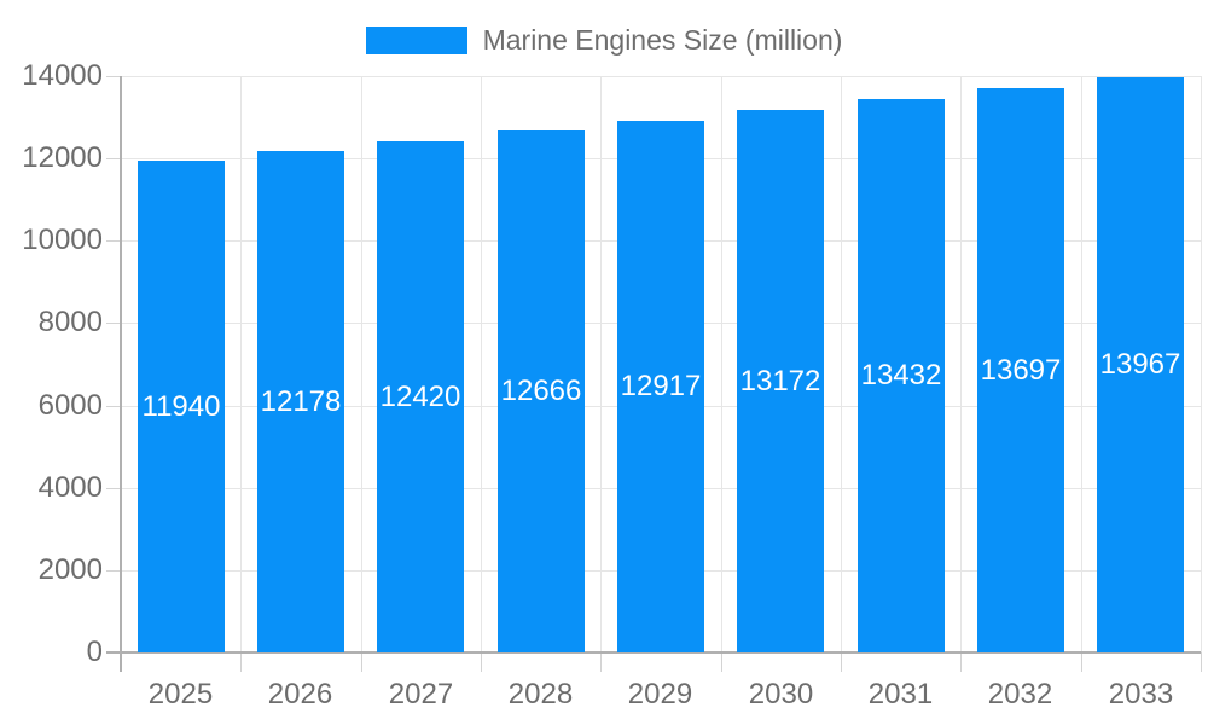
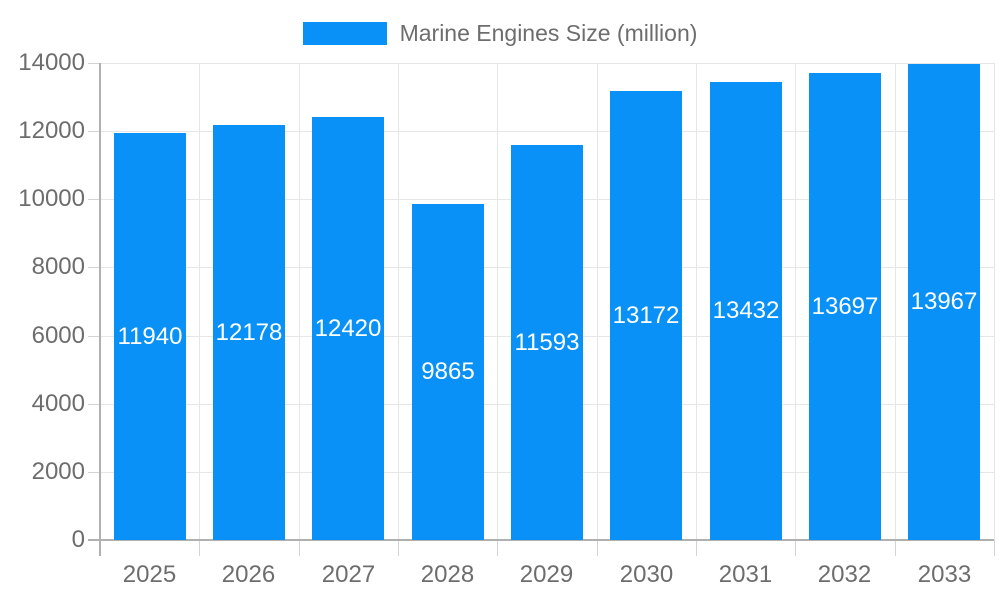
2028: 12666 -> 9865
2029: 12917 -> 11593
